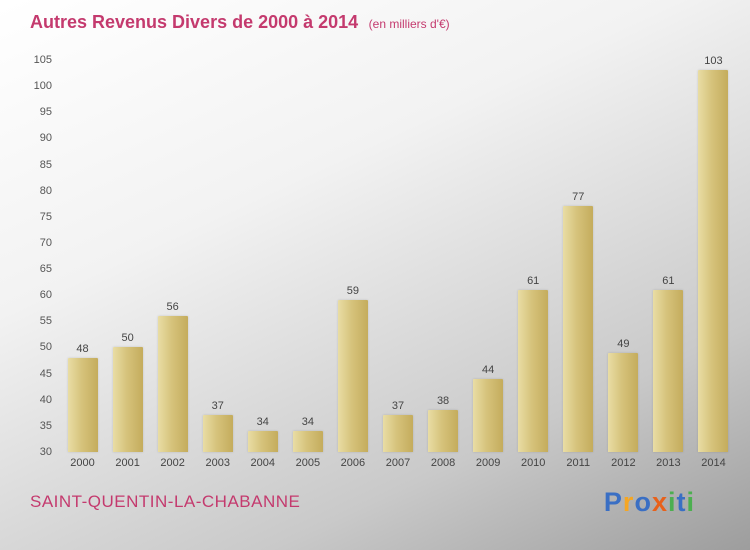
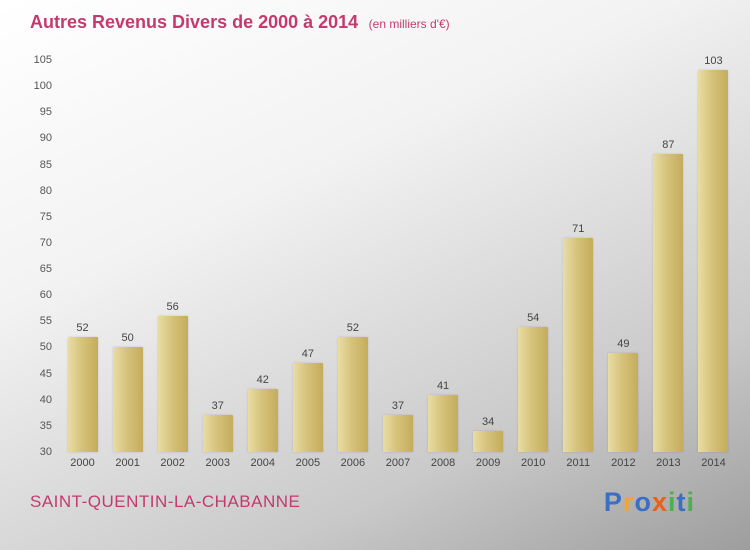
2000: 48 -> 52
2004: 34 -> 42
2005: 34 -> 47
2006: 59 -> 52
2008: 38 -> 41
2009: 44 -> 34
2010: 61 -> 54
2011: 77 -> 71
2013: 61 -> 87
